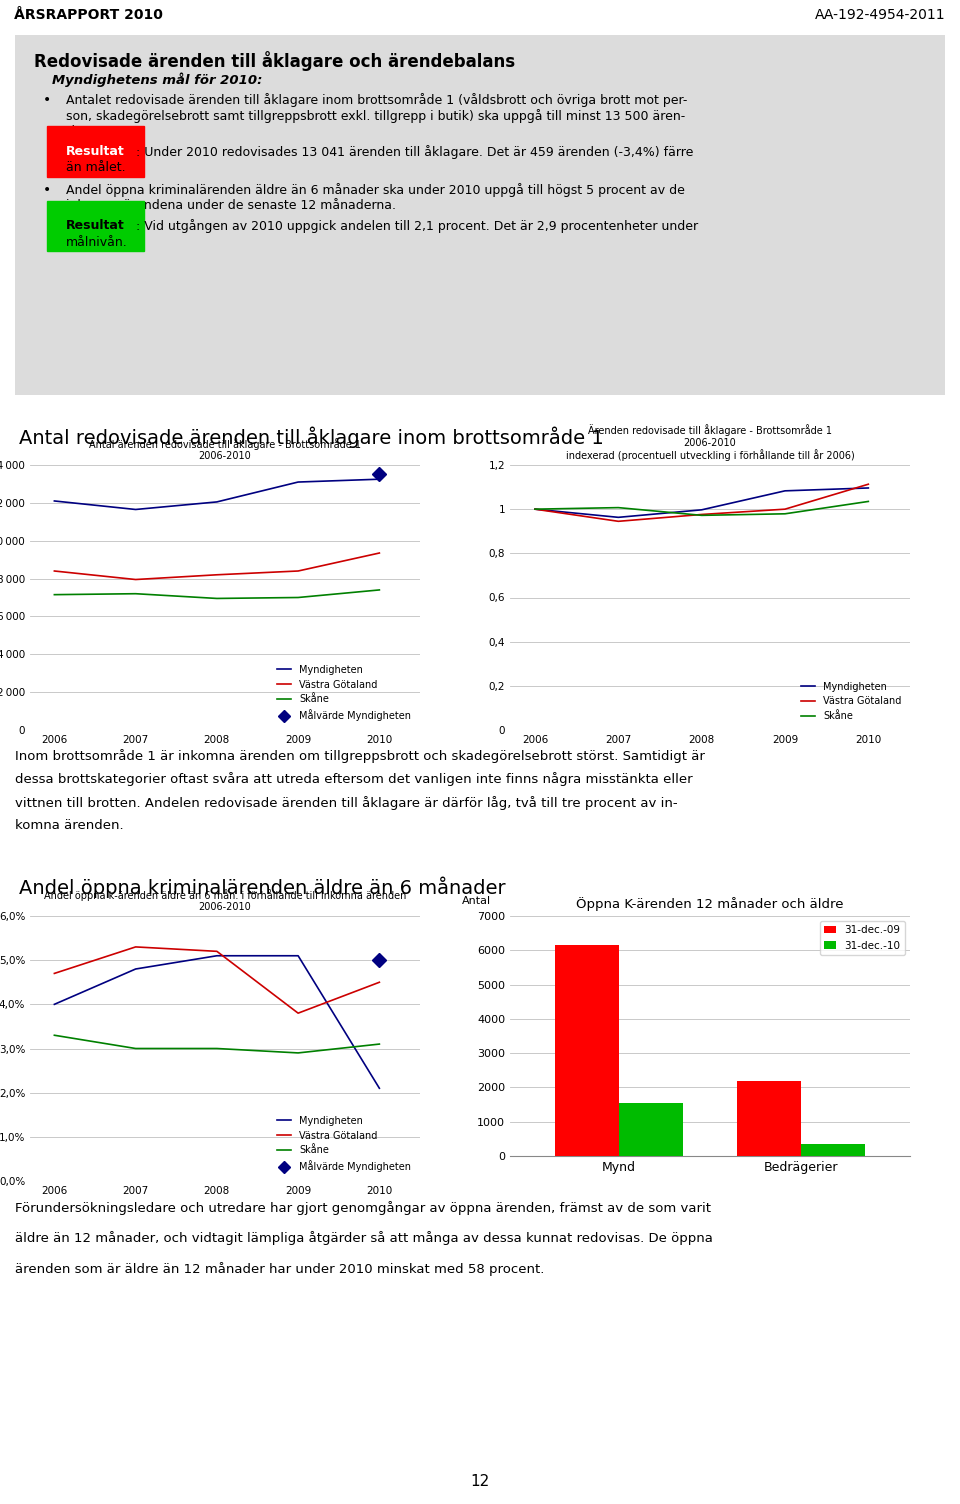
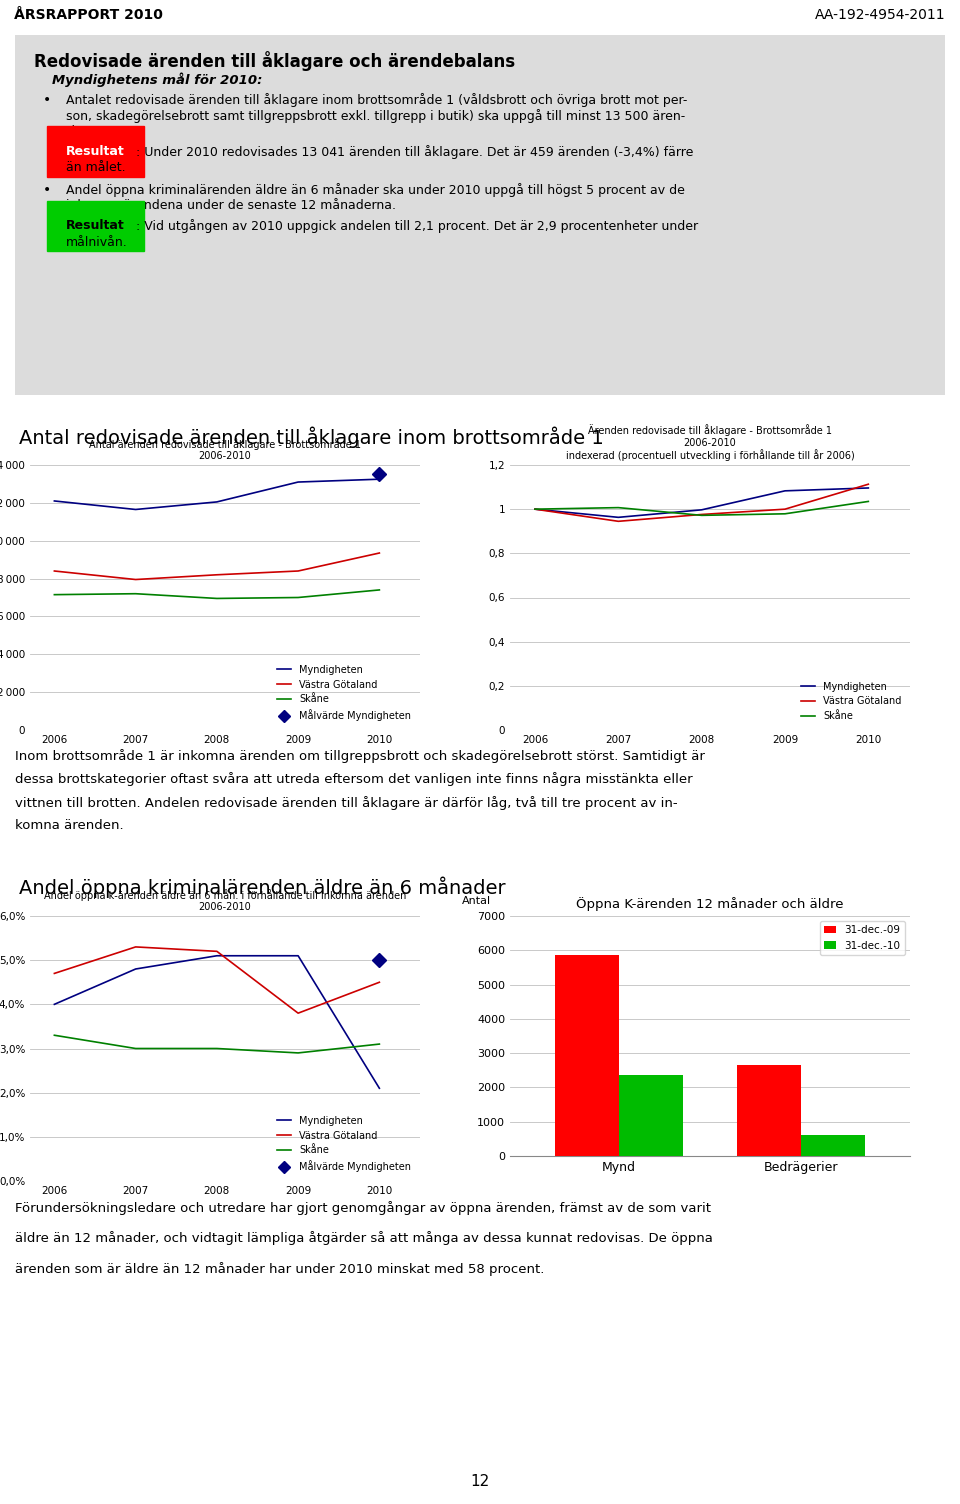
Öppna K-ärenden 12 månader och äldre/31-dec.-09/Mynd: 6150 -> 5850
Öppna K-ärenden 12 månader och äldre/31-dec.-10/Mynd: 1550 -> 2350
Öppna K-ärenden 12 månader och äldre/31-dec.-09/Bedrägerier: 2200 -> 2650
Öppna K-ärenden 12 månader och äldre/31-dec.-10/Bedrägerier: 350 -> 600
